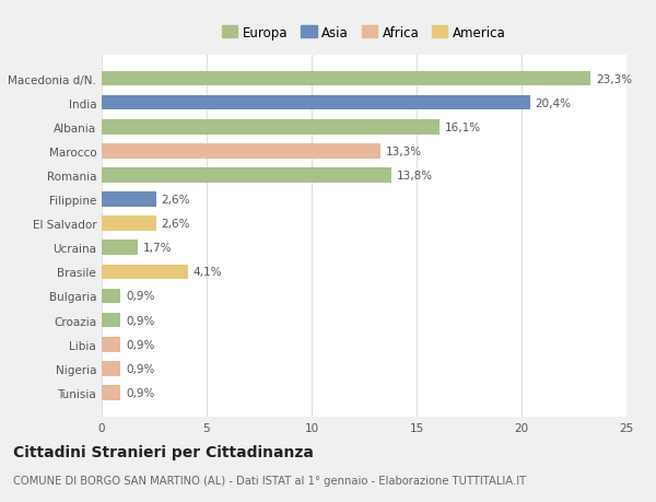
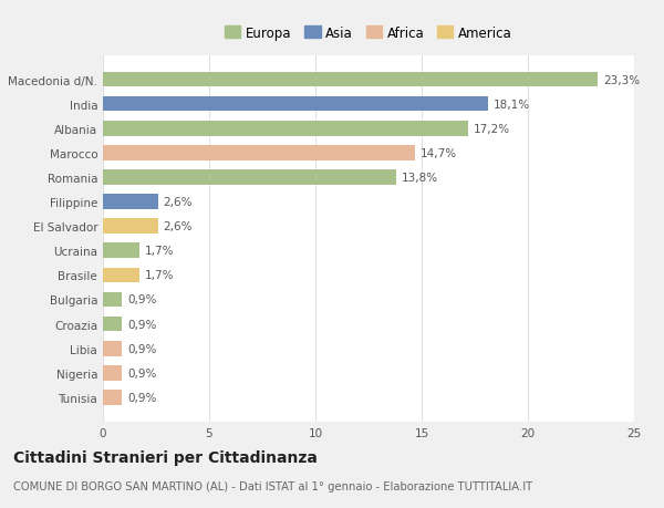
India: 20,4% -> 18,1%
Albania: 16,1% -> 17,2%
Marocco: 13,3% -> 14,7%
Brasile: 4,1% -> 1,7%
